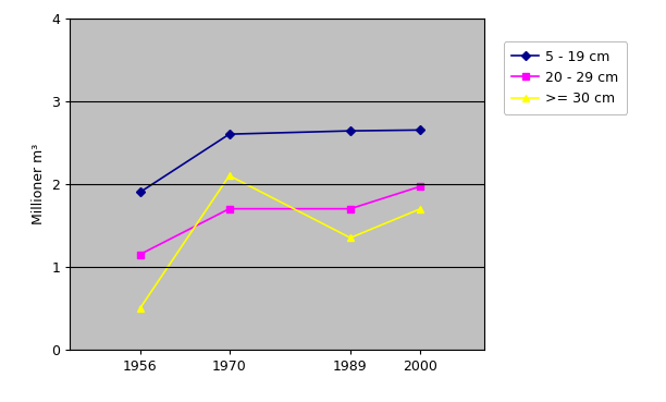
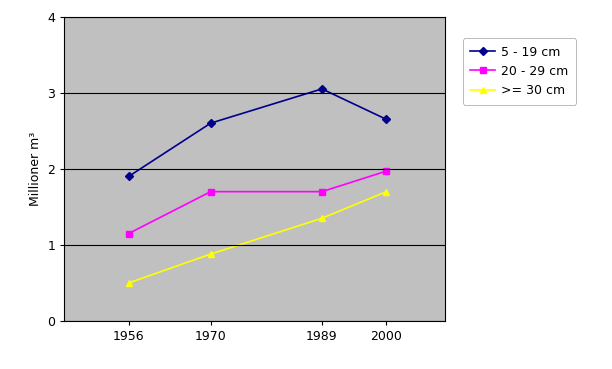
>= 30 cm/1970: 2.10 -> 0.88
5 - 19 cm/1989: 2.64 -> 3.05
